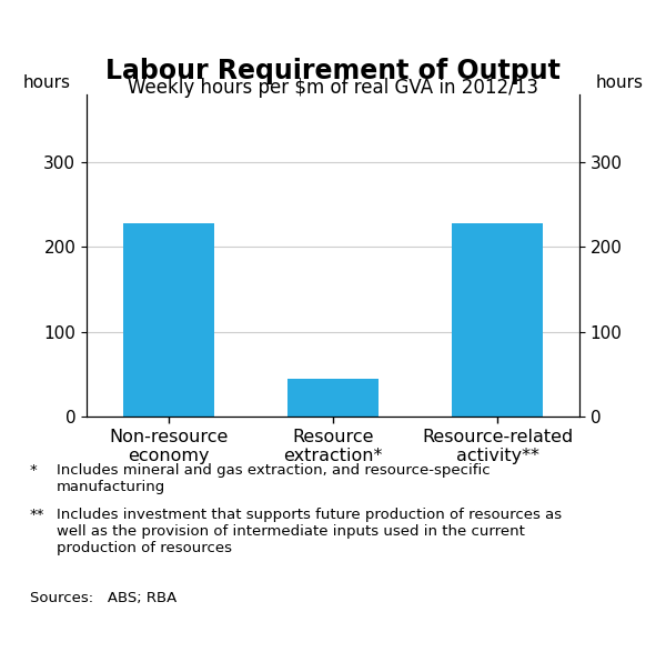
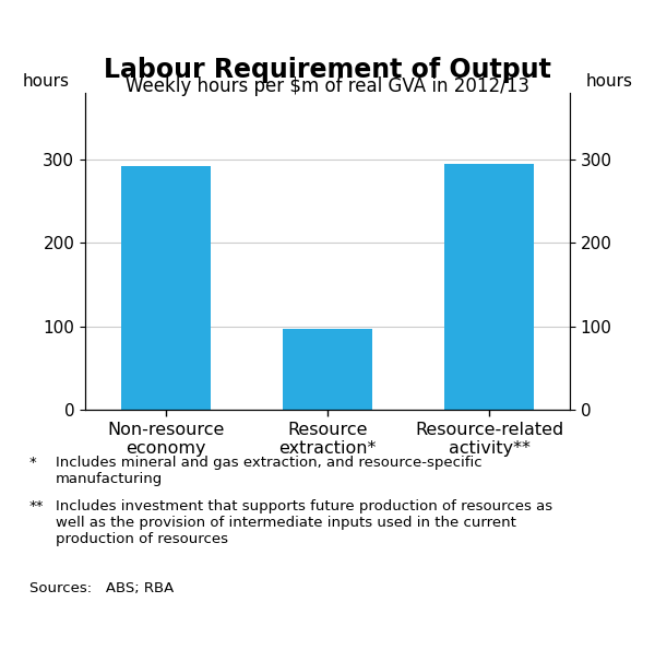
Non-resource economy: 228 -> 292
Resource extraction*: 44 -> 97
Resource-related activity**: 228 -> 295
